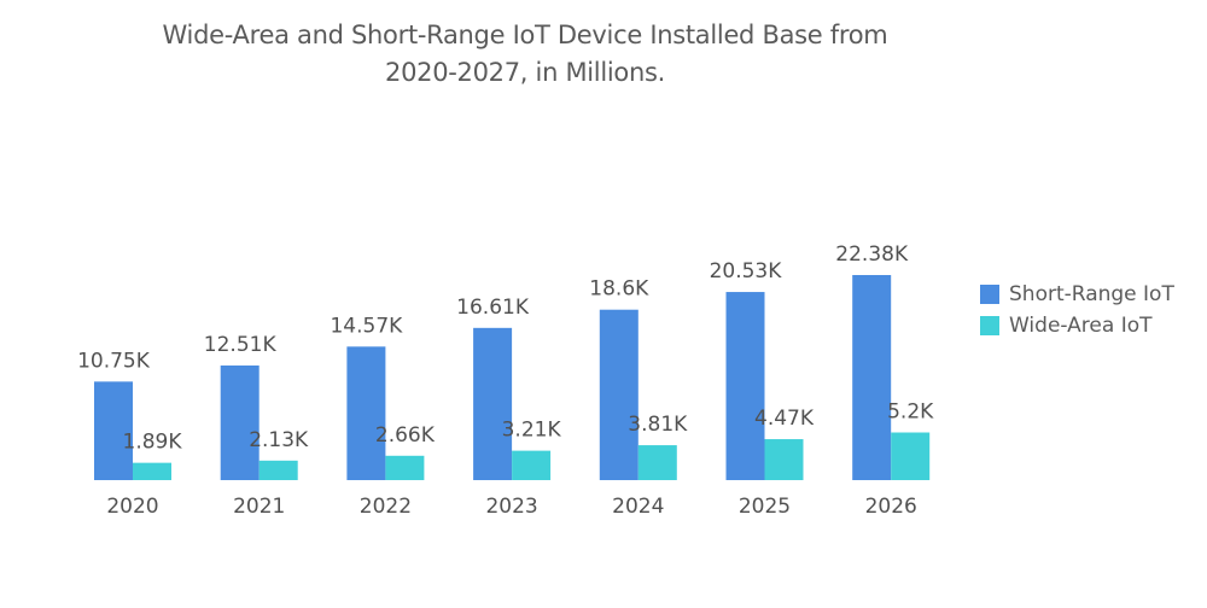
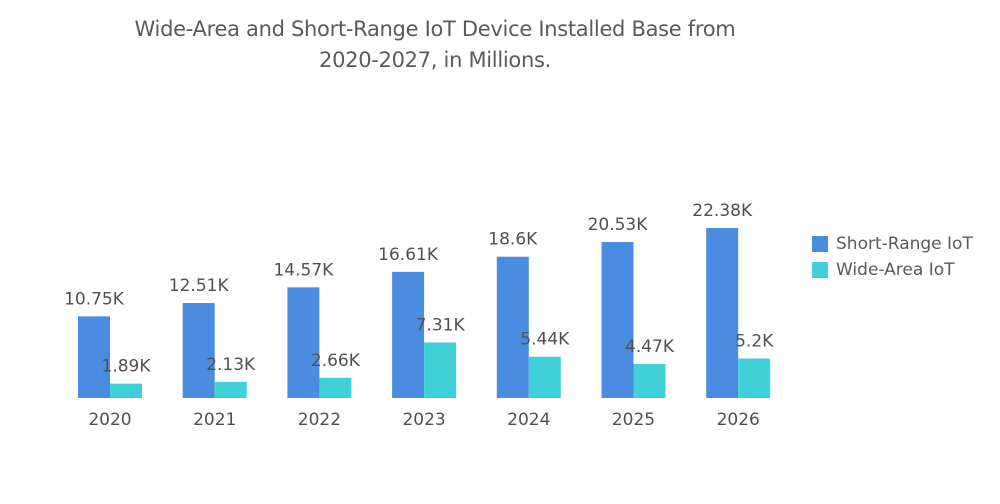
Wide-Area IoT/2023: 3.21K -> 7.31K
Wide-Area IoT/2024: 3.81K -> 5.44K
